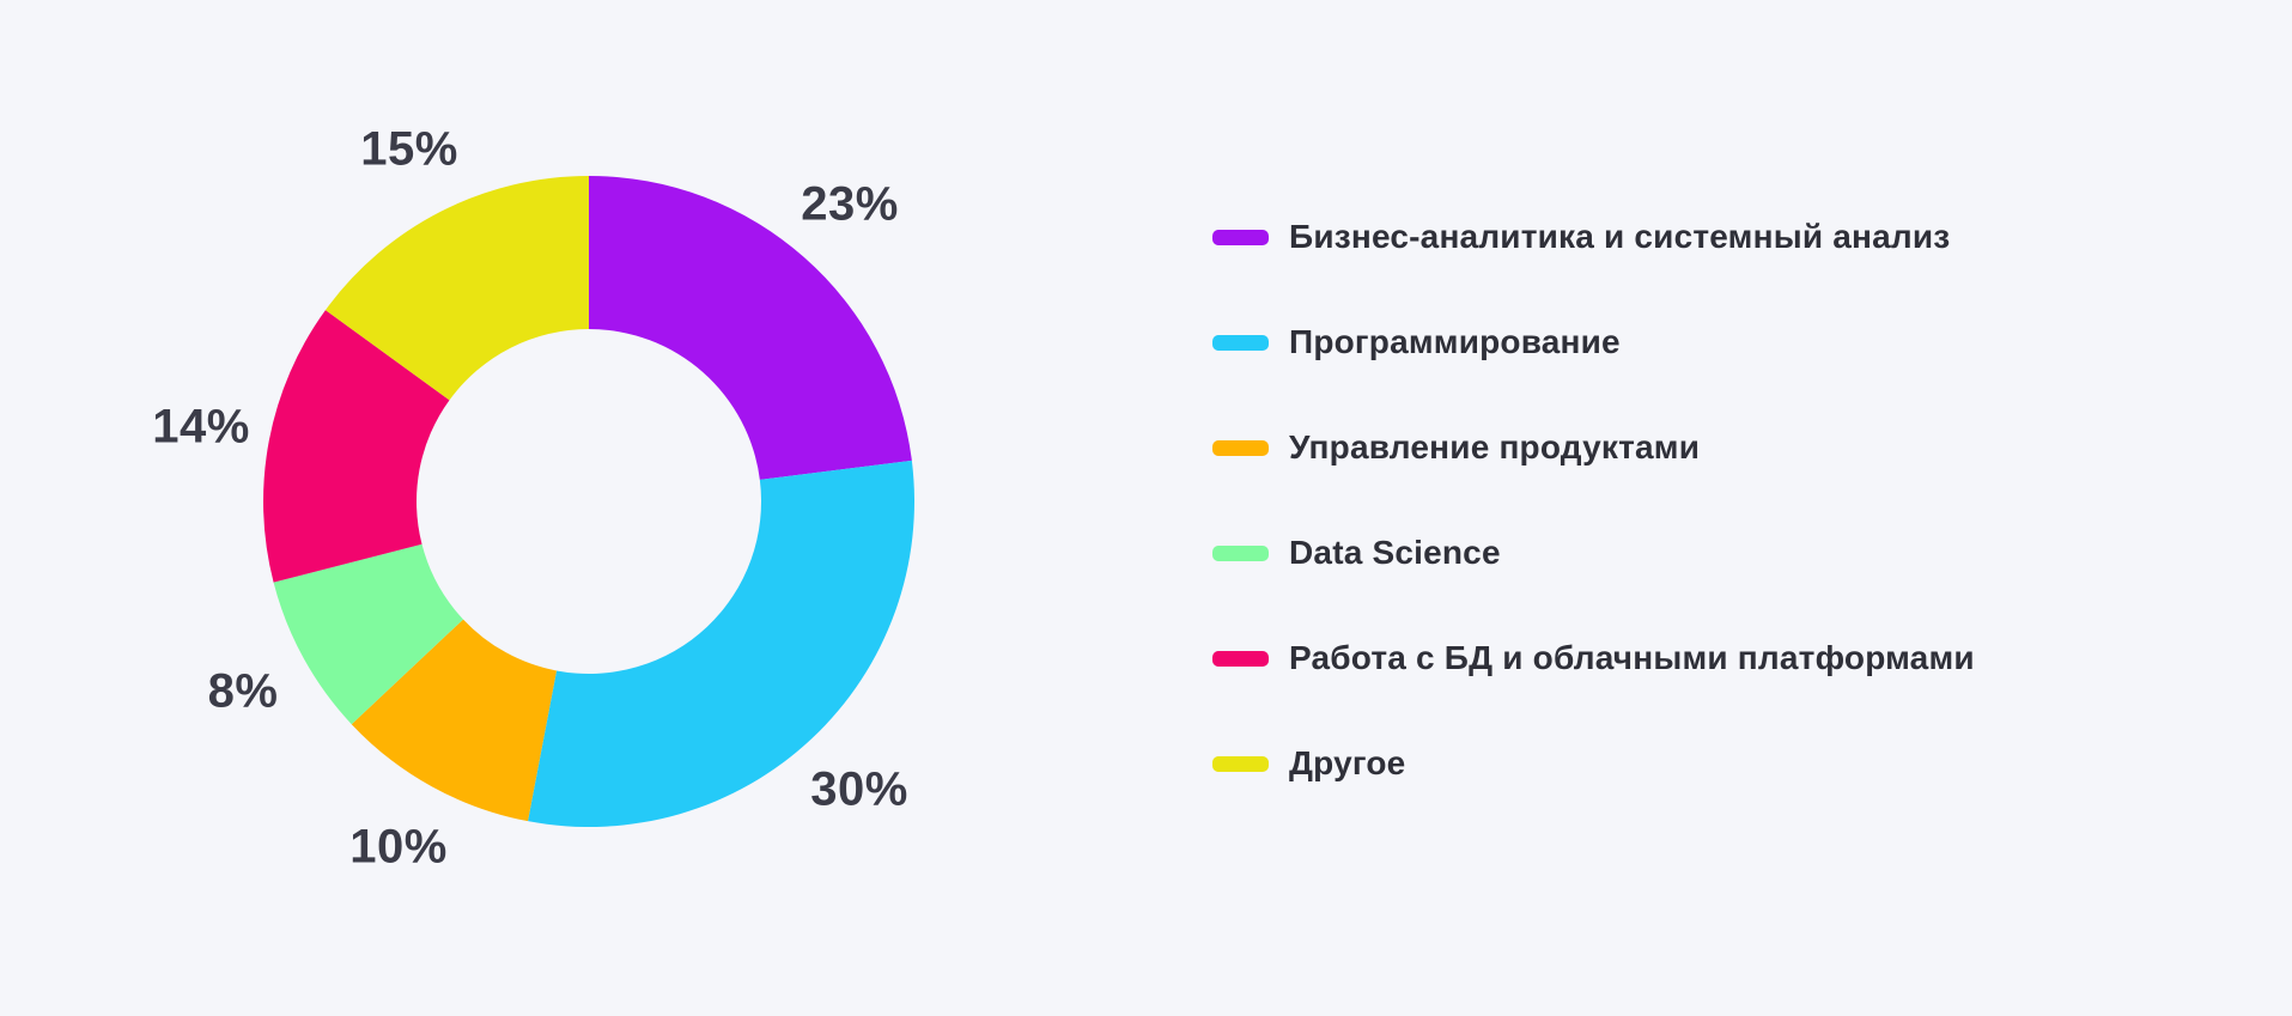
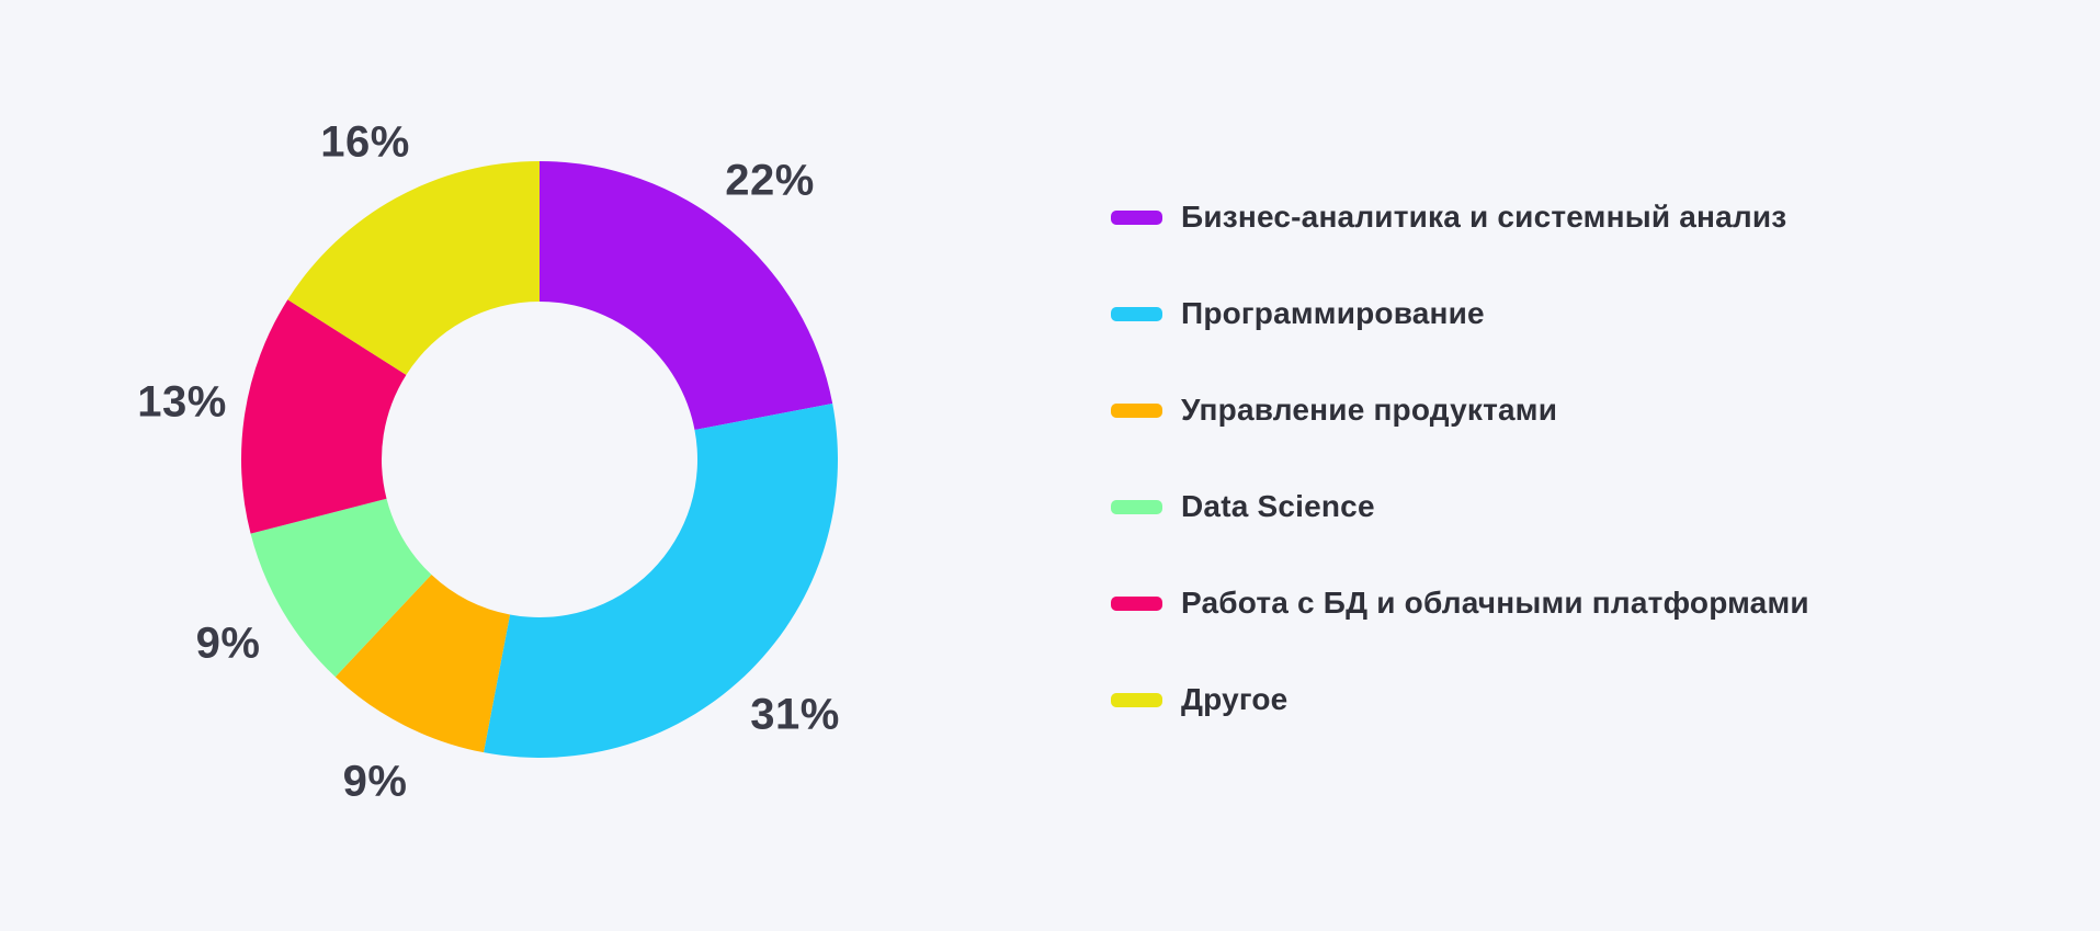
Бизнес-аналитика и системный анализ: 23% -> 22%
Программирование: 30% -> 31%
Управление продуктами: 10% -> 9%
Data Science: 8% -> 9%
Работа с БД и облачными платформами: 14% -> 13%
Другое: 15% -> 16%
